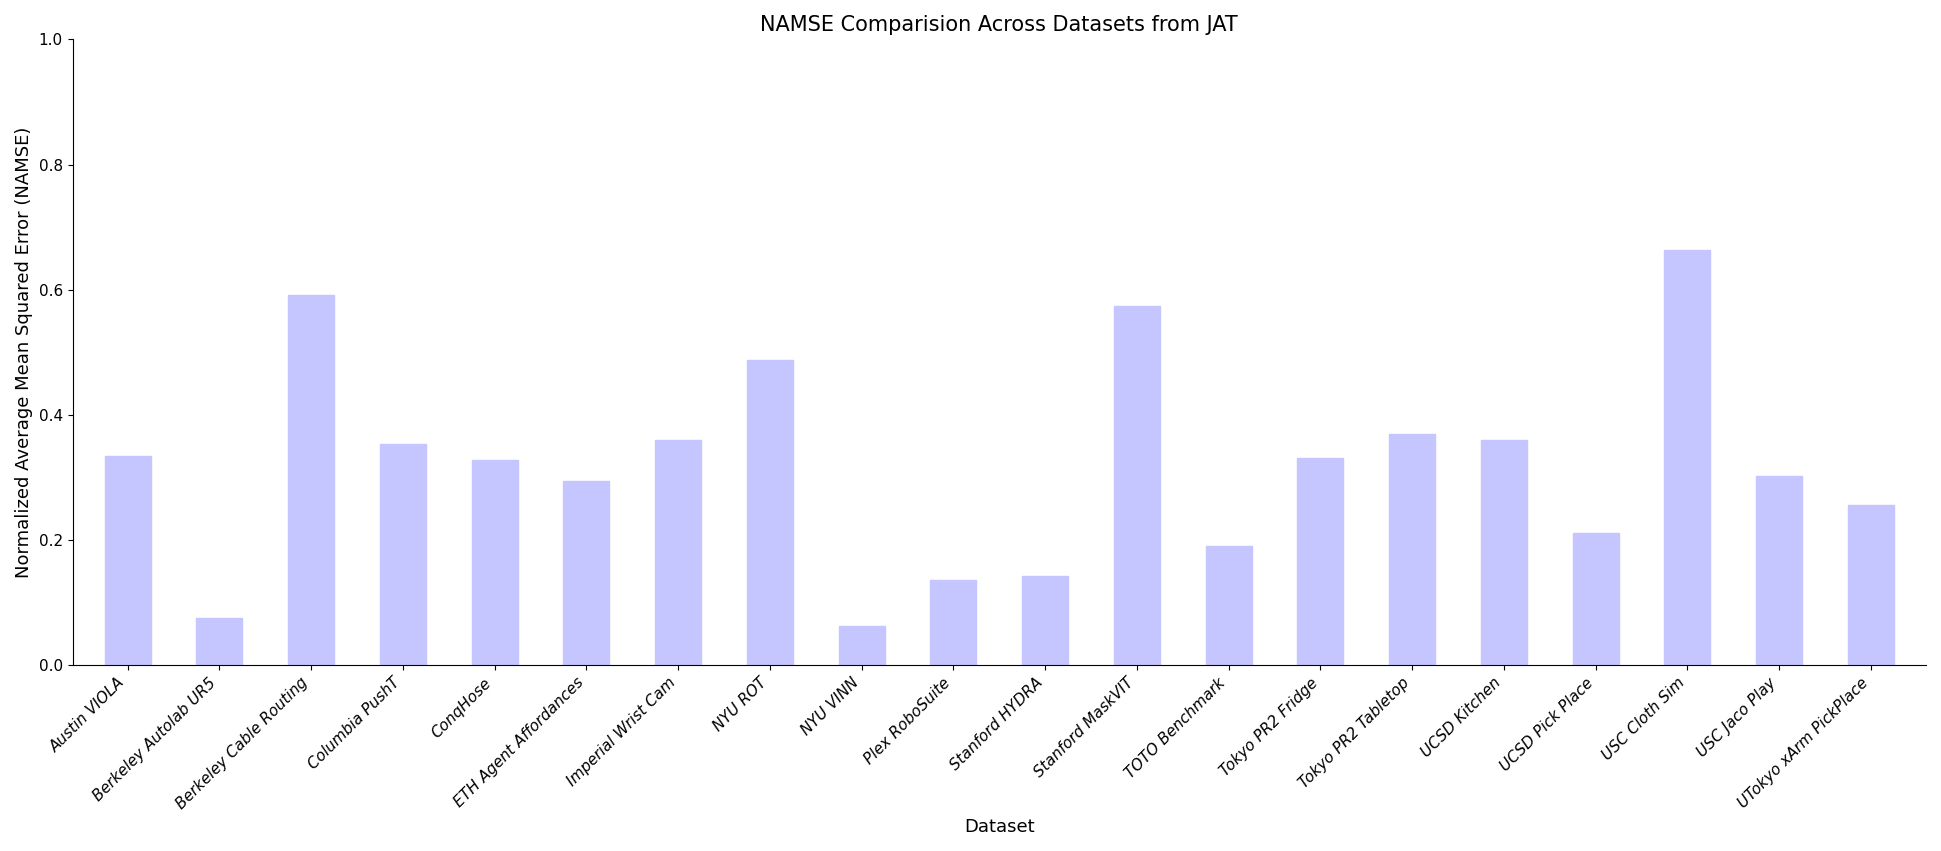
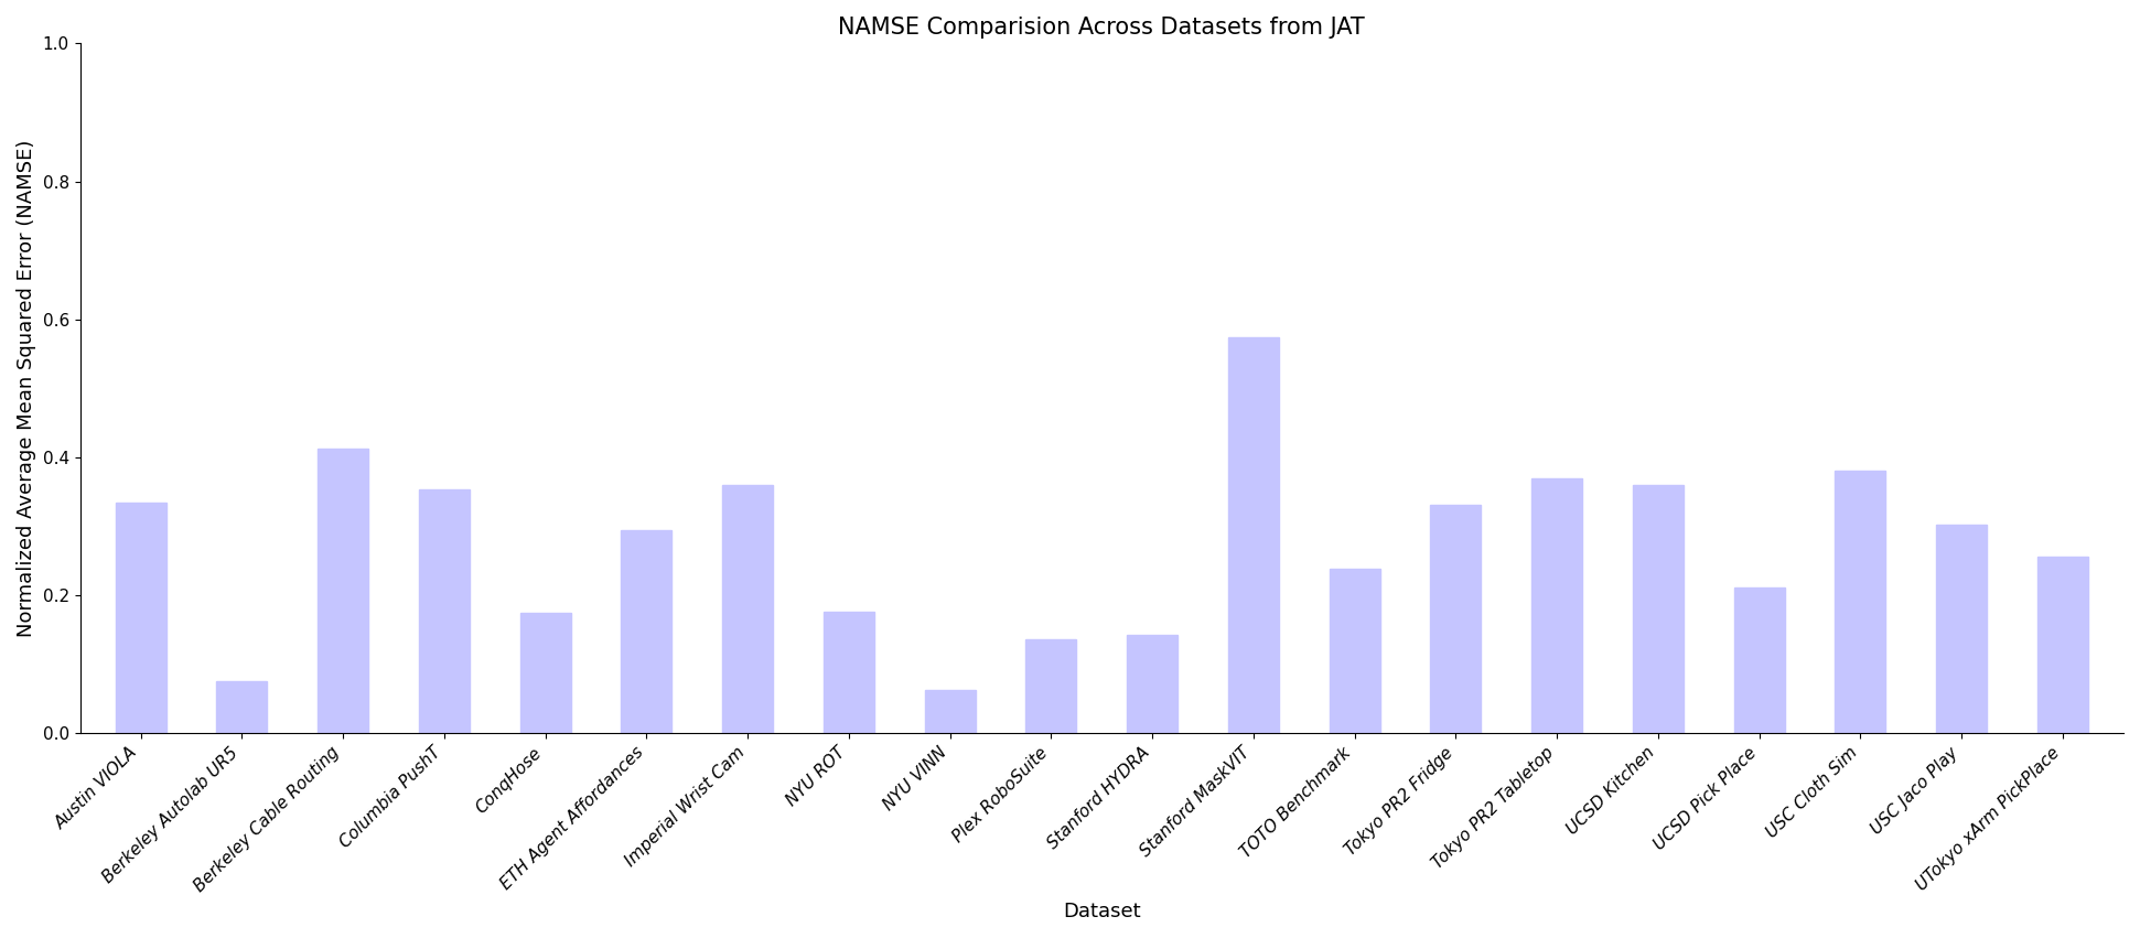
Berkeley Cable Routing: 0.592 -> 0.413
ConqHose: 0.328 -> 0.175
NYU ROT: 0.488 -> 0.176
TOTO Benchmark: 0.190 -> 0.238
USC Cloth Sim: 0.664 -> 0.381
